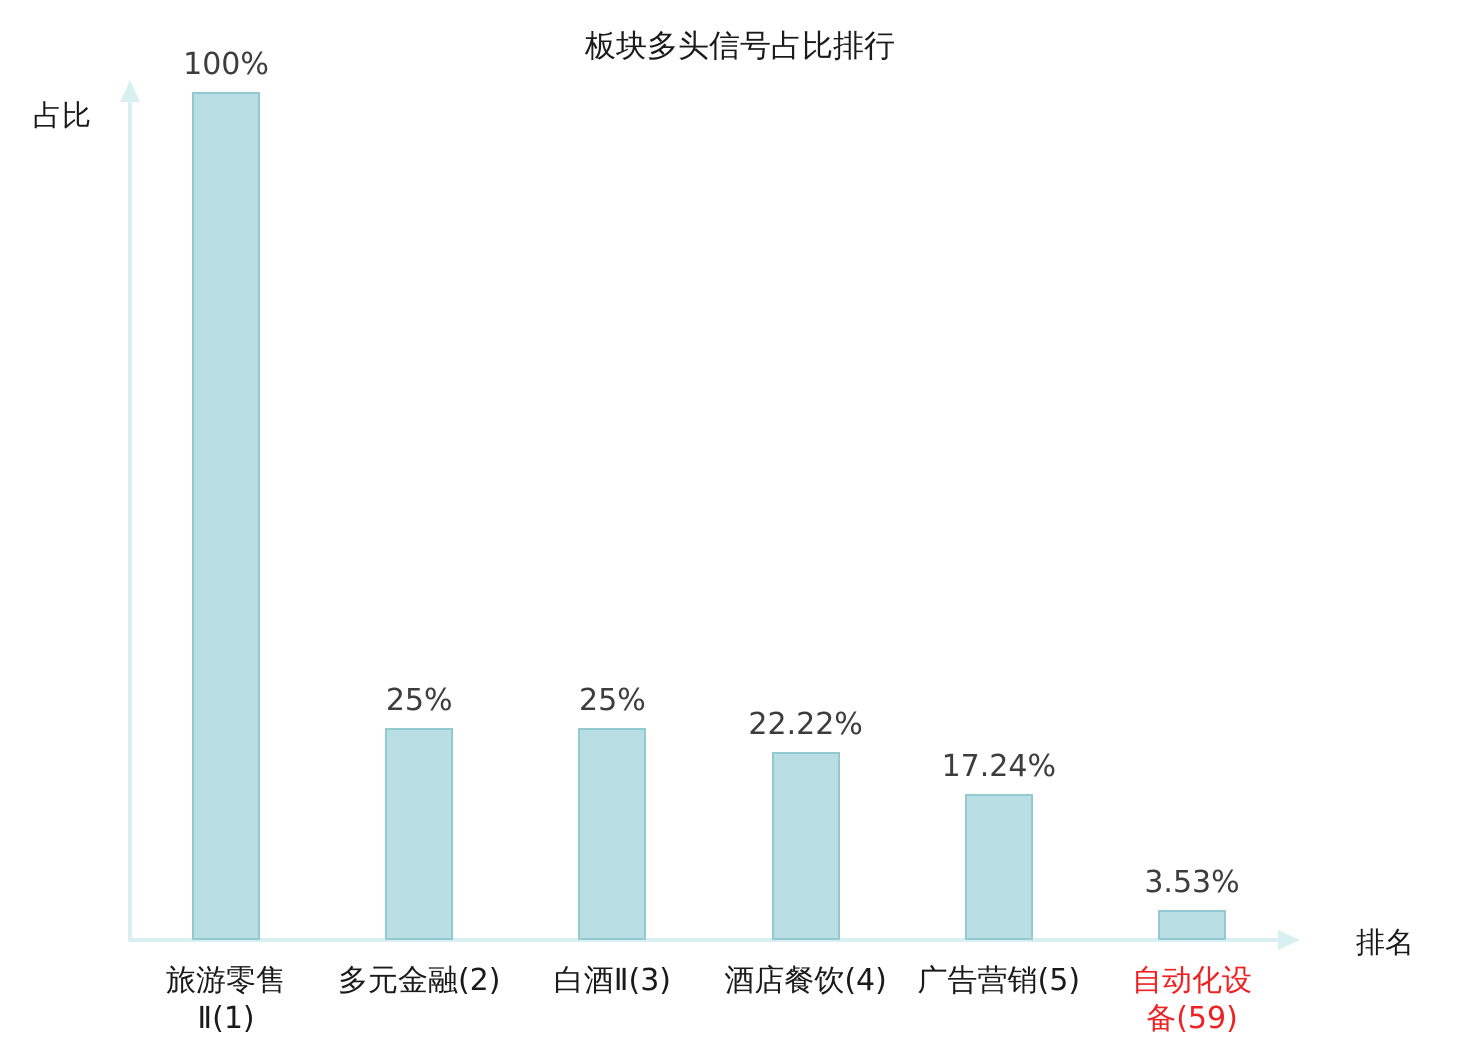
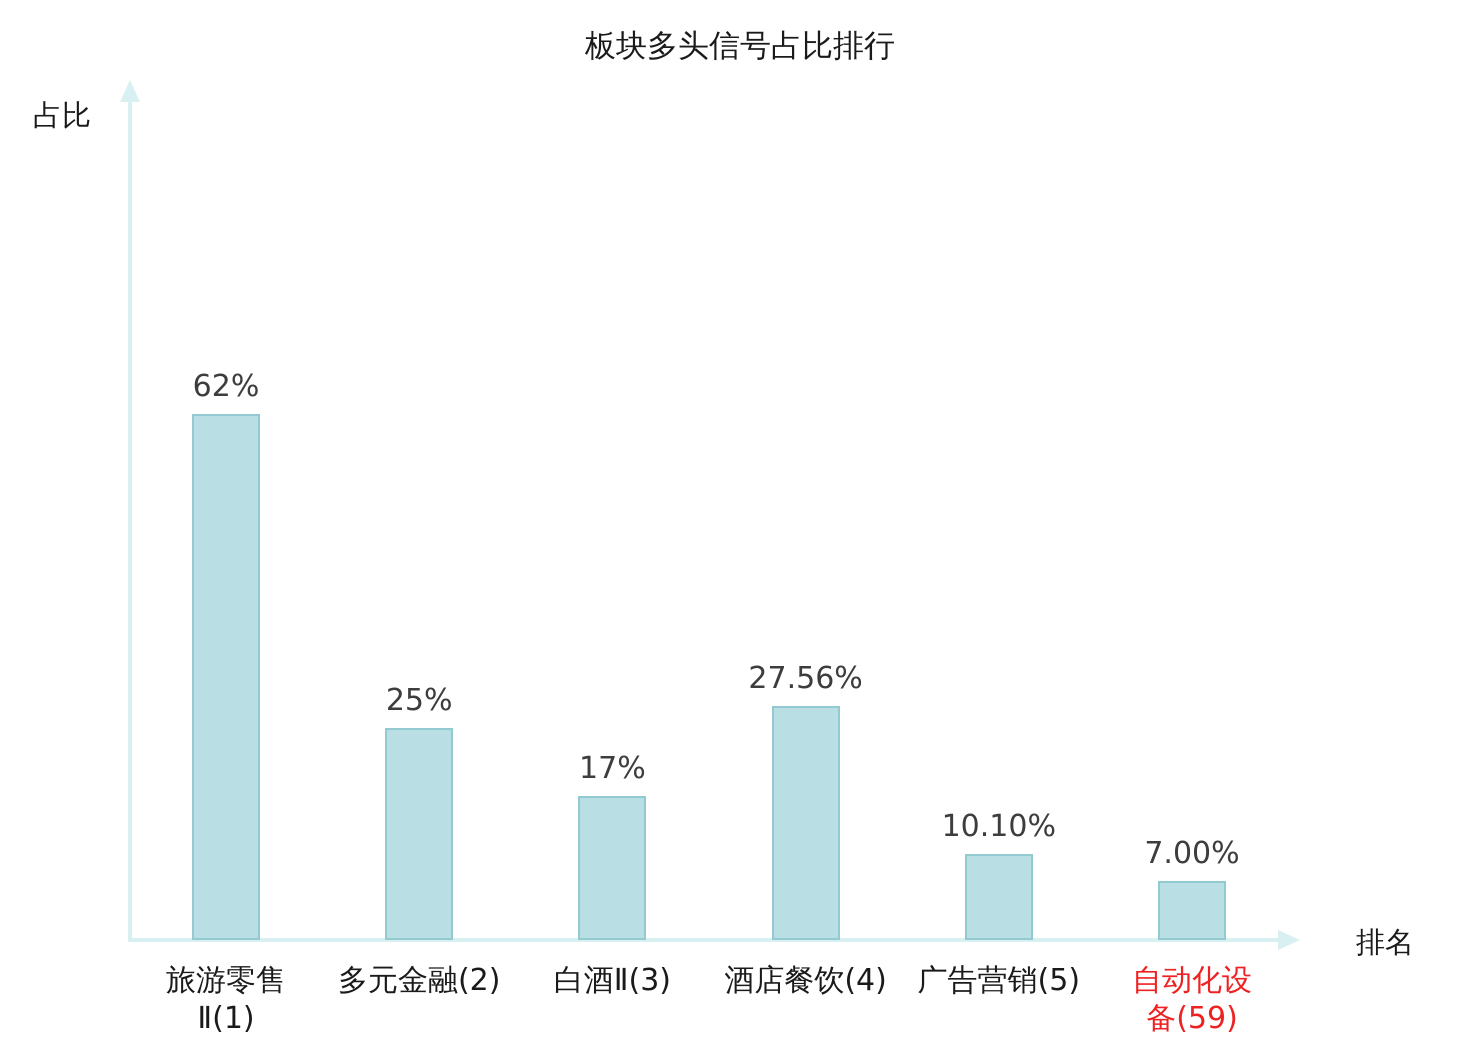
旅游零售 Ⅱ(1): 100% -> 62%
白酒Ⅱ(3): 25% -> 17%
酒店餐饮(4): 22.22% -> 27.56%
广告营销(5): 17.24% -> 10.10%
自动化设 备(59): 3.53% -> 7.00%
